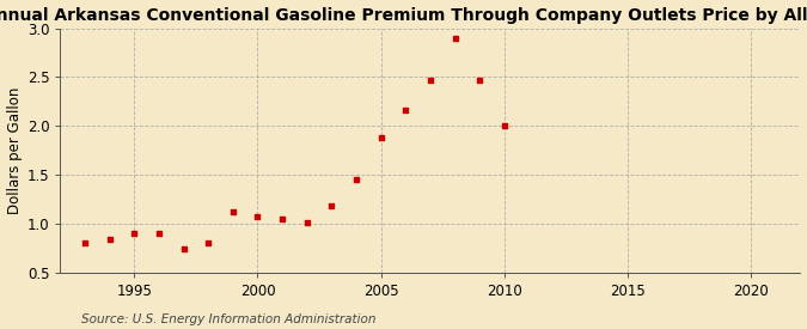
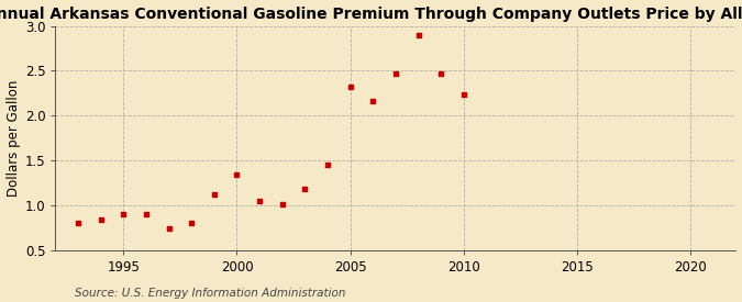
2000: 1.08 -> 1.34
2005: 1.88 -> 2.32
2010: 2.01 -> 2.24
